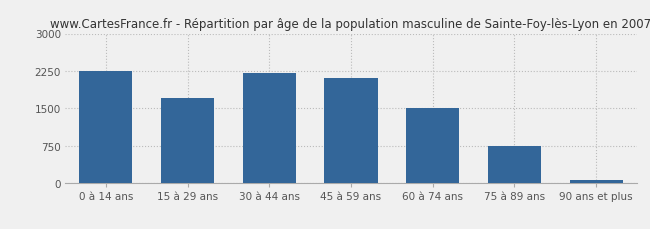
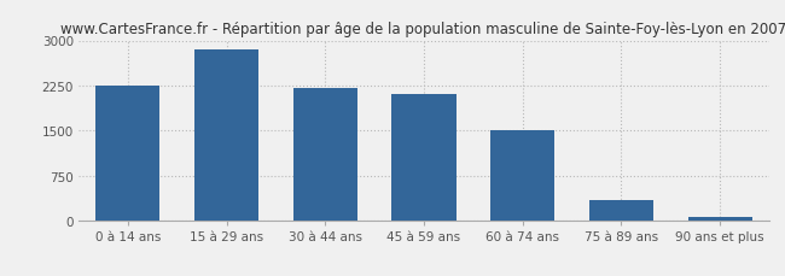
15 à 29 ans: 1700 -> 2850
75 à 89 ans: 750 -> 350
